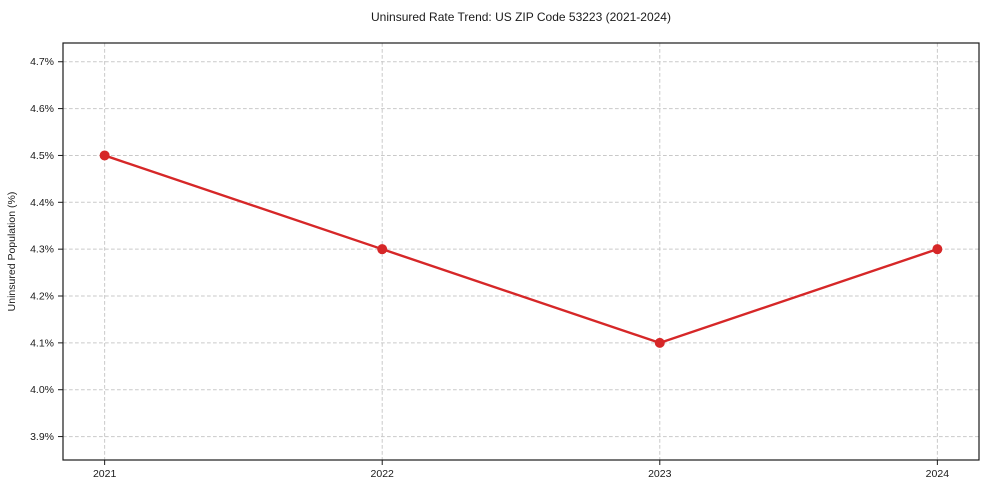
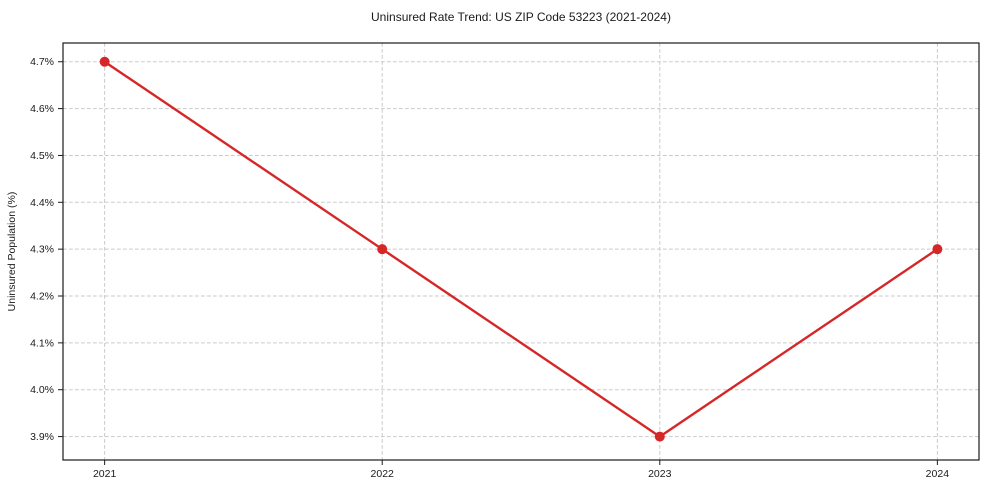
2021: 4.5% -> 4.7%
2023: 4.1% -> 3.9%
